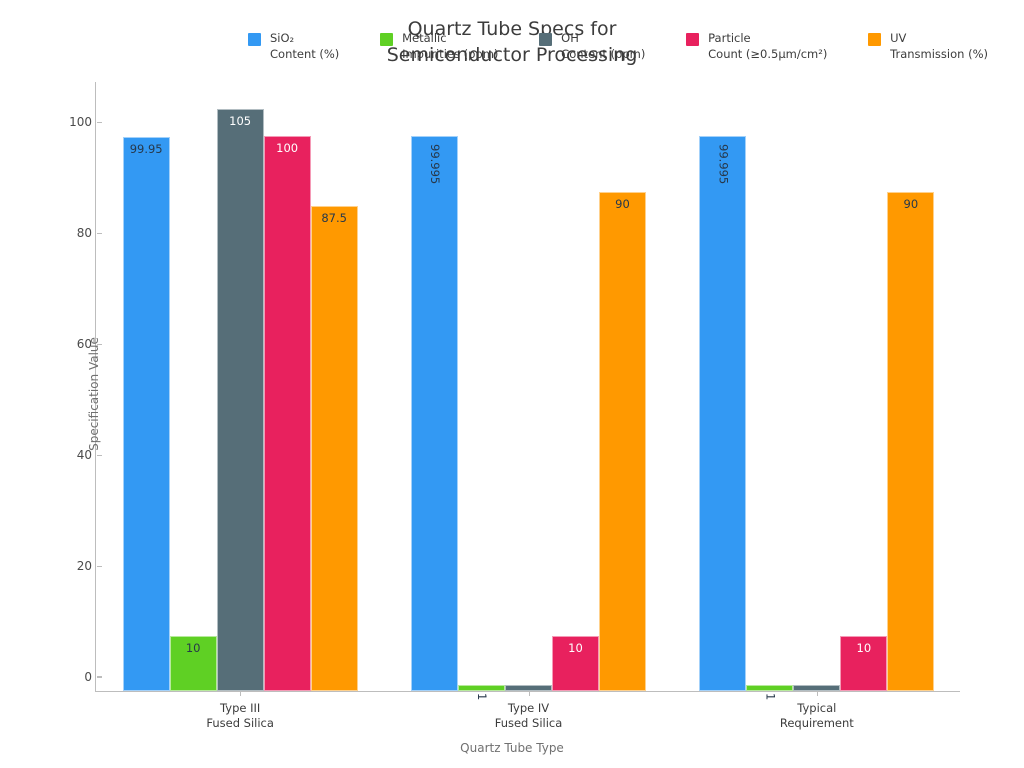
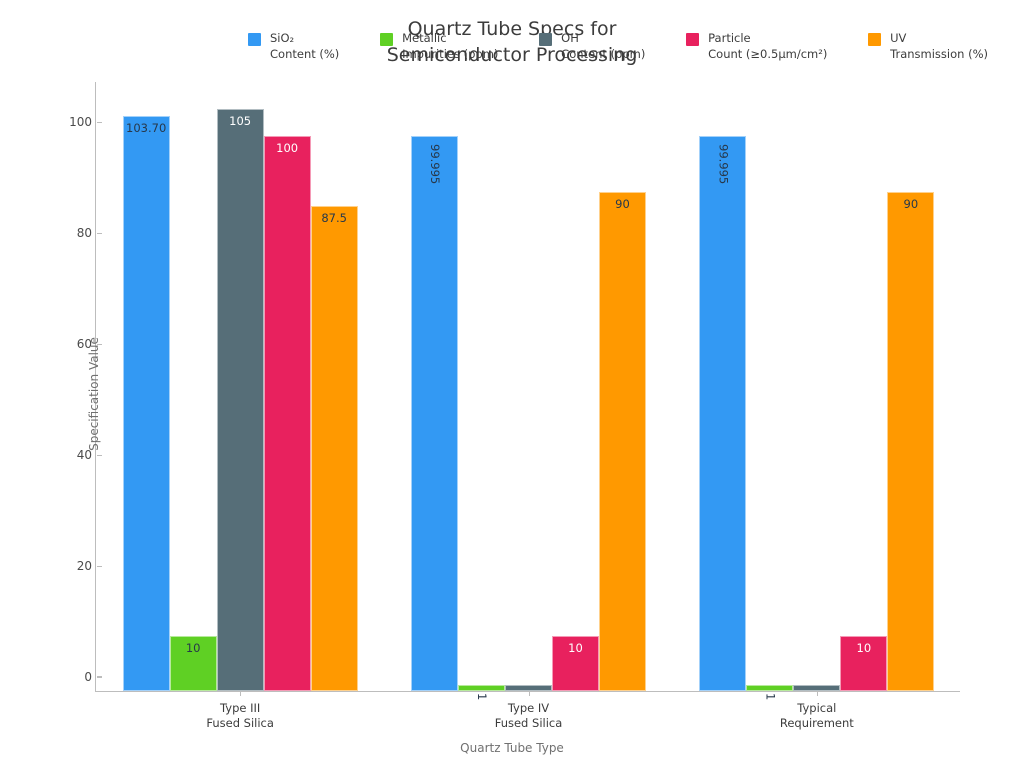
SiO₂ Content (%)/Type III Fused Silica: 99.95 -> 103.70
